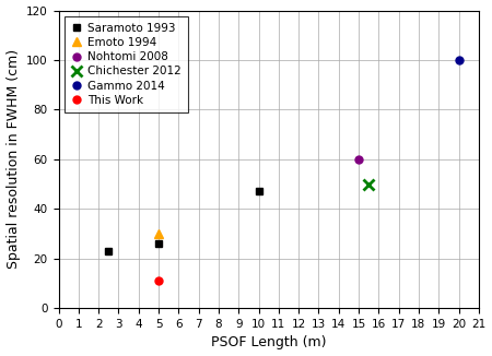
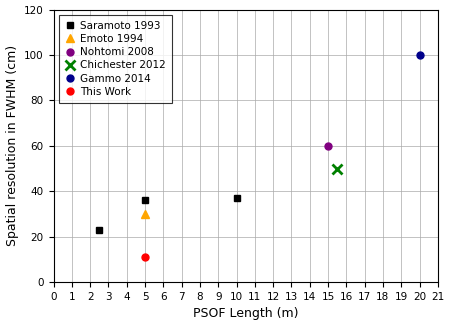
5: 26 -> 36
10: 47 -> 37
